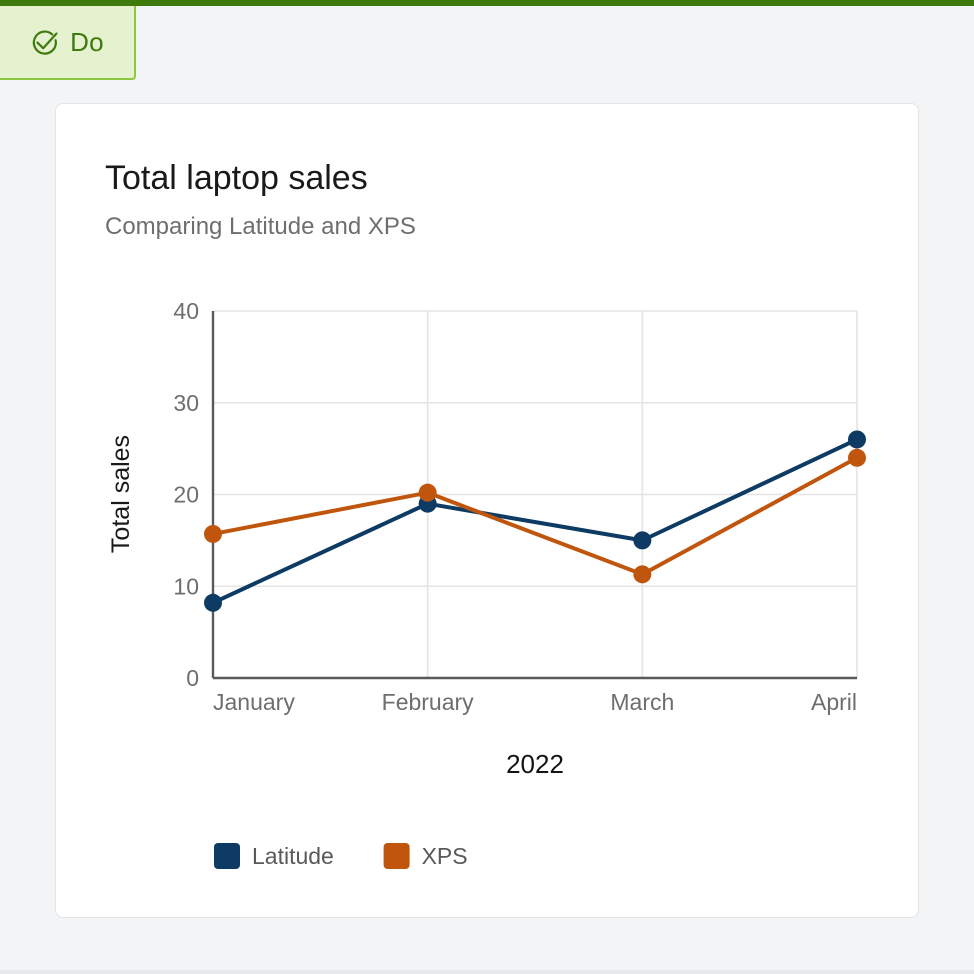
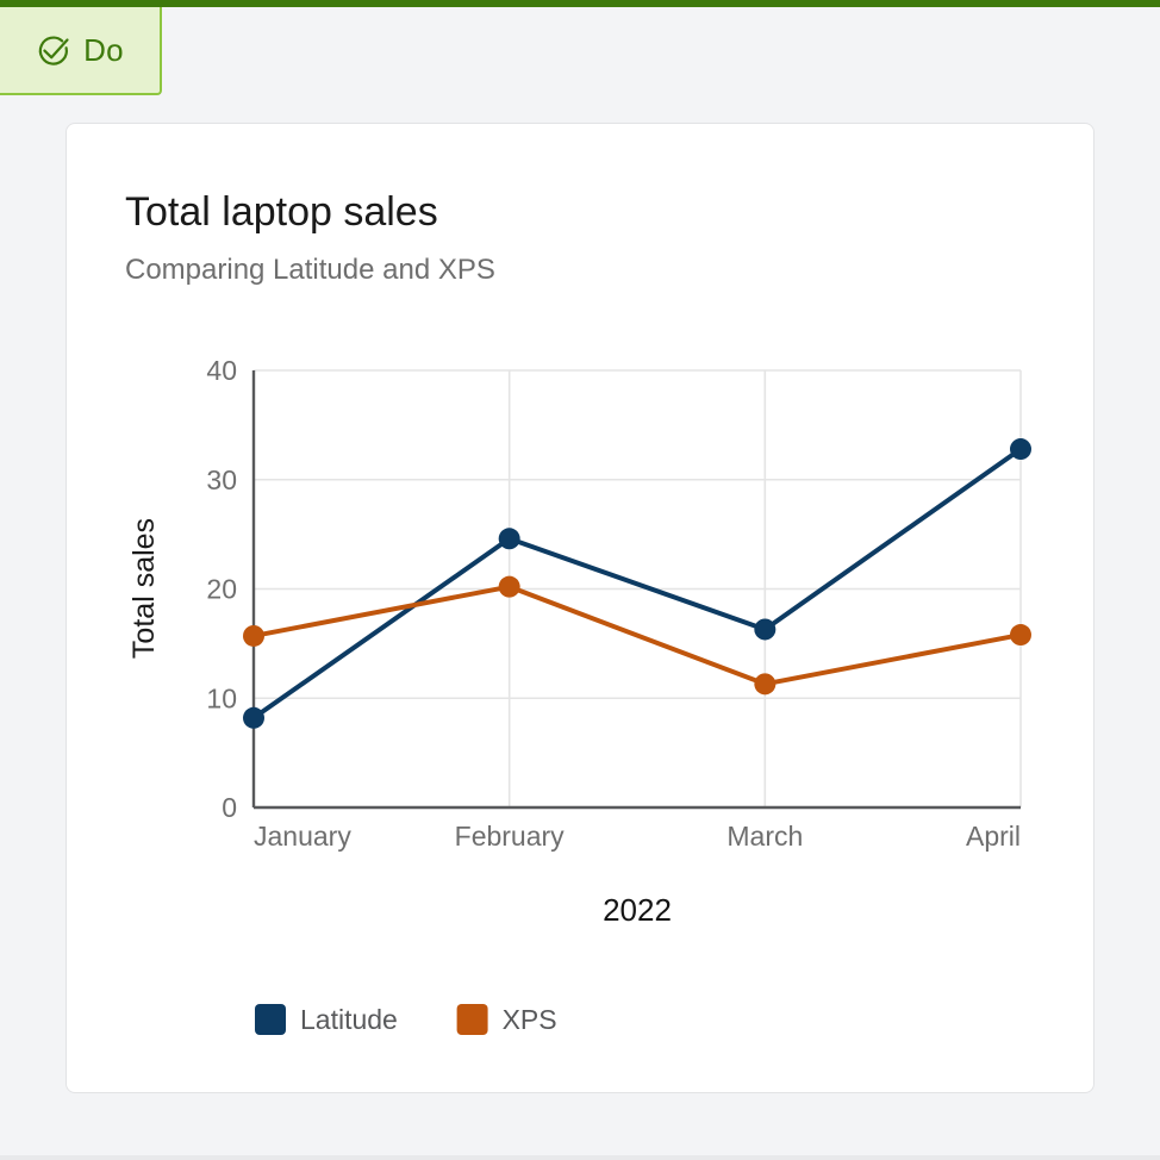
Latitude/February: 19 -> 25
Latitude/March: 15 -> 16
Latitude/April: 26 -> 33
XPS/April: 24 -> 16
